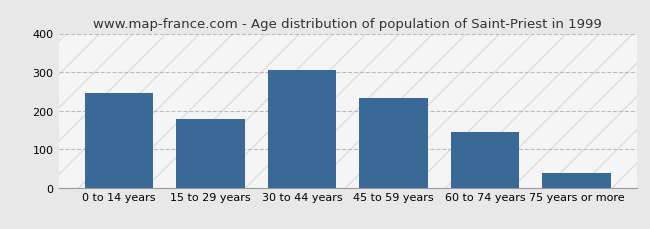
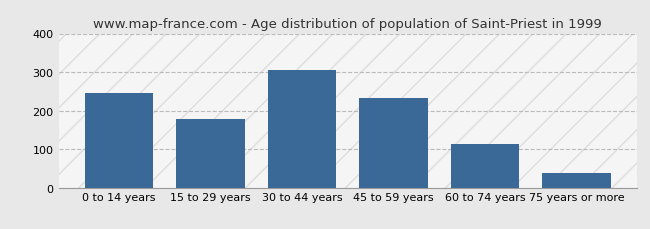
60 to 74 years: 145 -> 112
